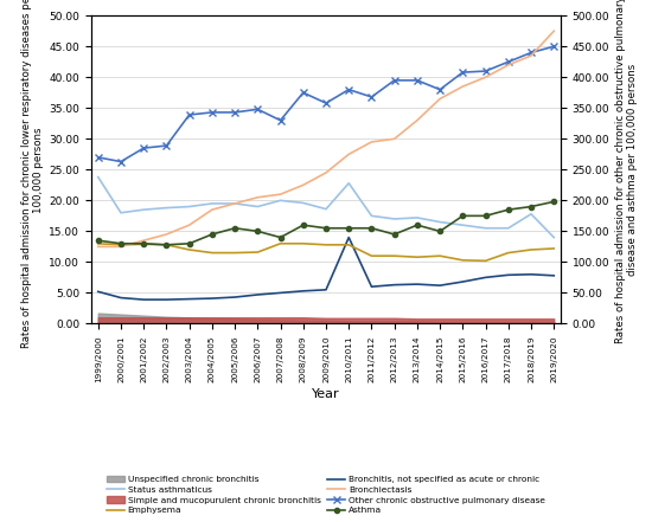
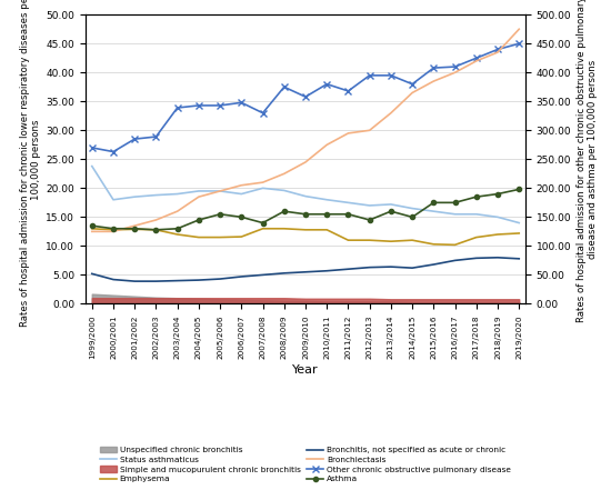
Bronchitis, not specified as acute or chronic/2010/2011: 14.0 -> 5.7
Status asthmaticus/2010/2011: 228 -> 180
Status asthmaticus/2018/2019: 178 -> 150
